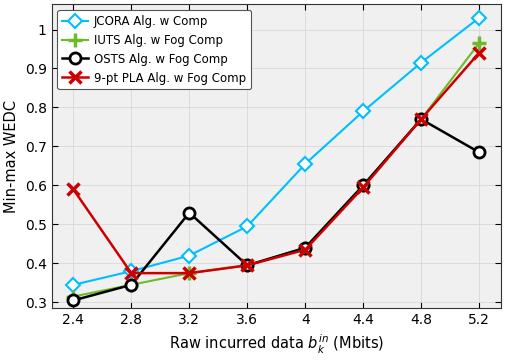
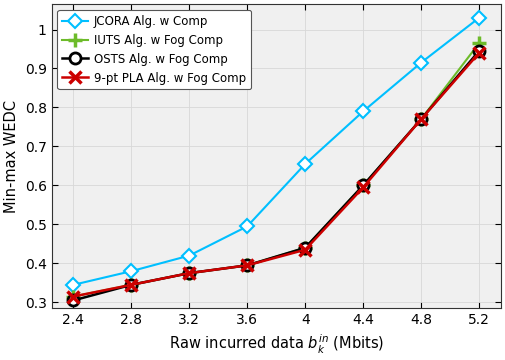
9-pt PLA Alg. w Fog Comp/2.4: 0.590 -> 0.315
9-pt PLA Alg. w Fog Comp/2.8: 0.375 -> 0.345
OSTS Alg. w Fog Comp/3.2: 0.530 -> 0.375
OSTS Alg. w Fog Comp/5.2: 0.685 -> 0.945
